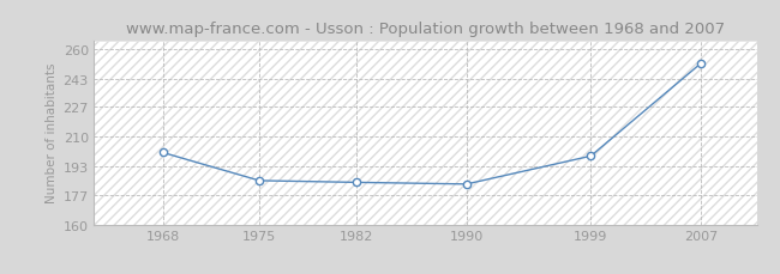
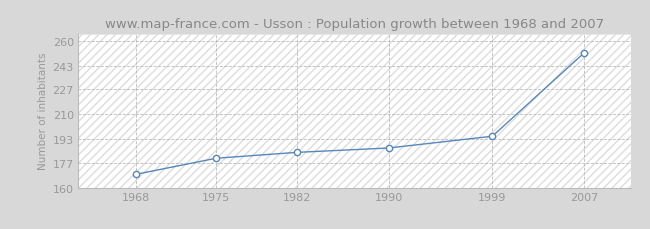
1968: 201 -> 169
1975: 185 -> 180
1990: 183 -> 187
1999: 199 -> 195
